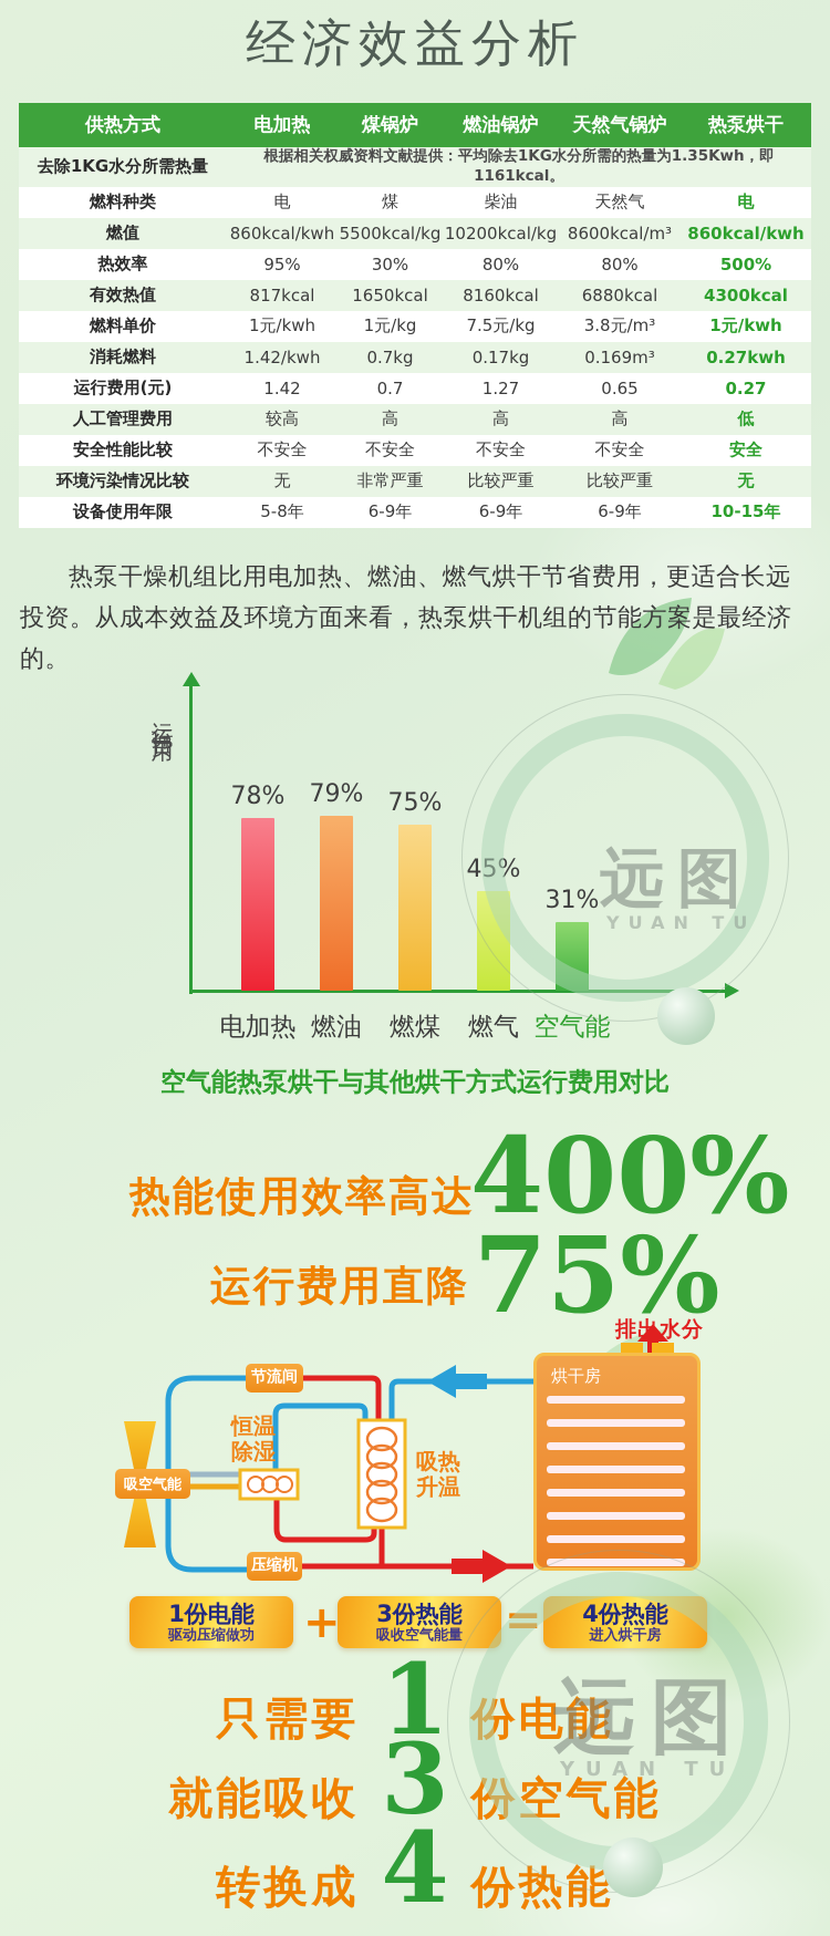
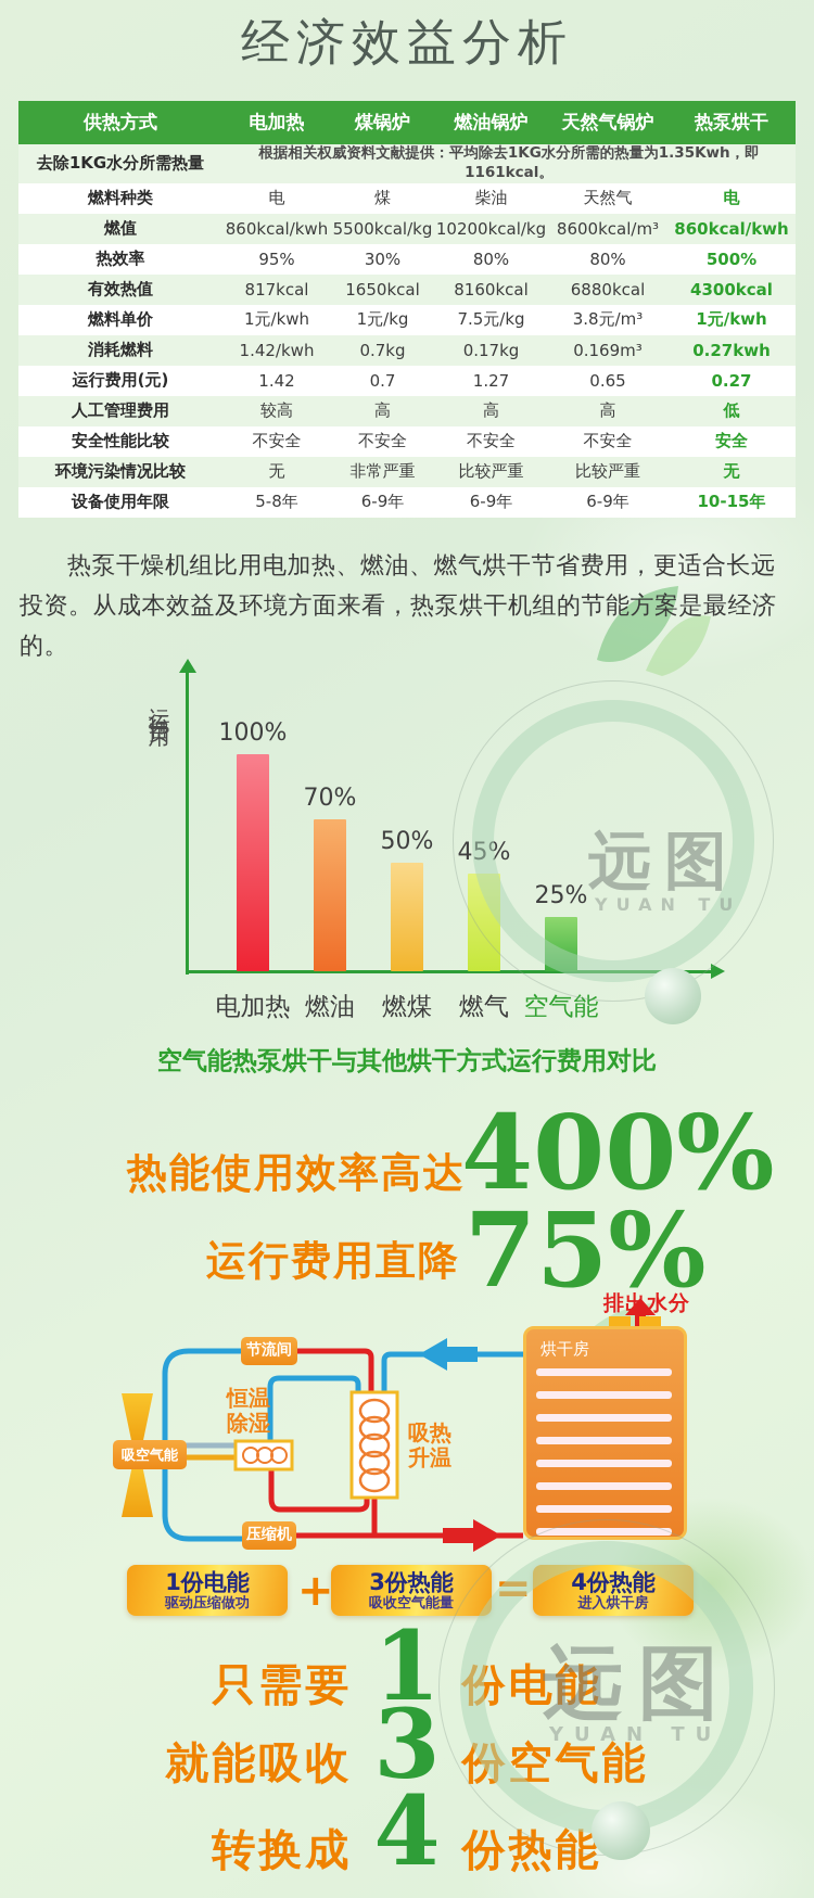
电加热: 78% -> 100%
燃油: 79% -> 70%
燃煤: 75% -> 50%
空气能: 31% -> 25%
